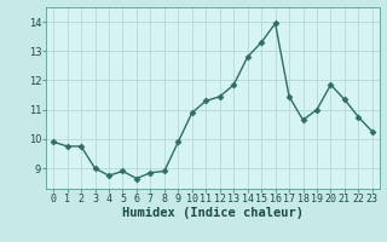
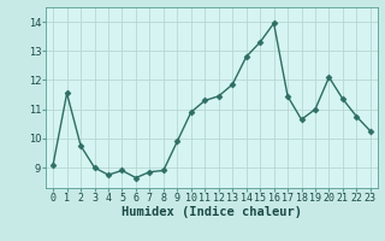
0: 9.90 -> 9.10
1: 9.75 -> 11.55
20: 11.85 -> 12.10
